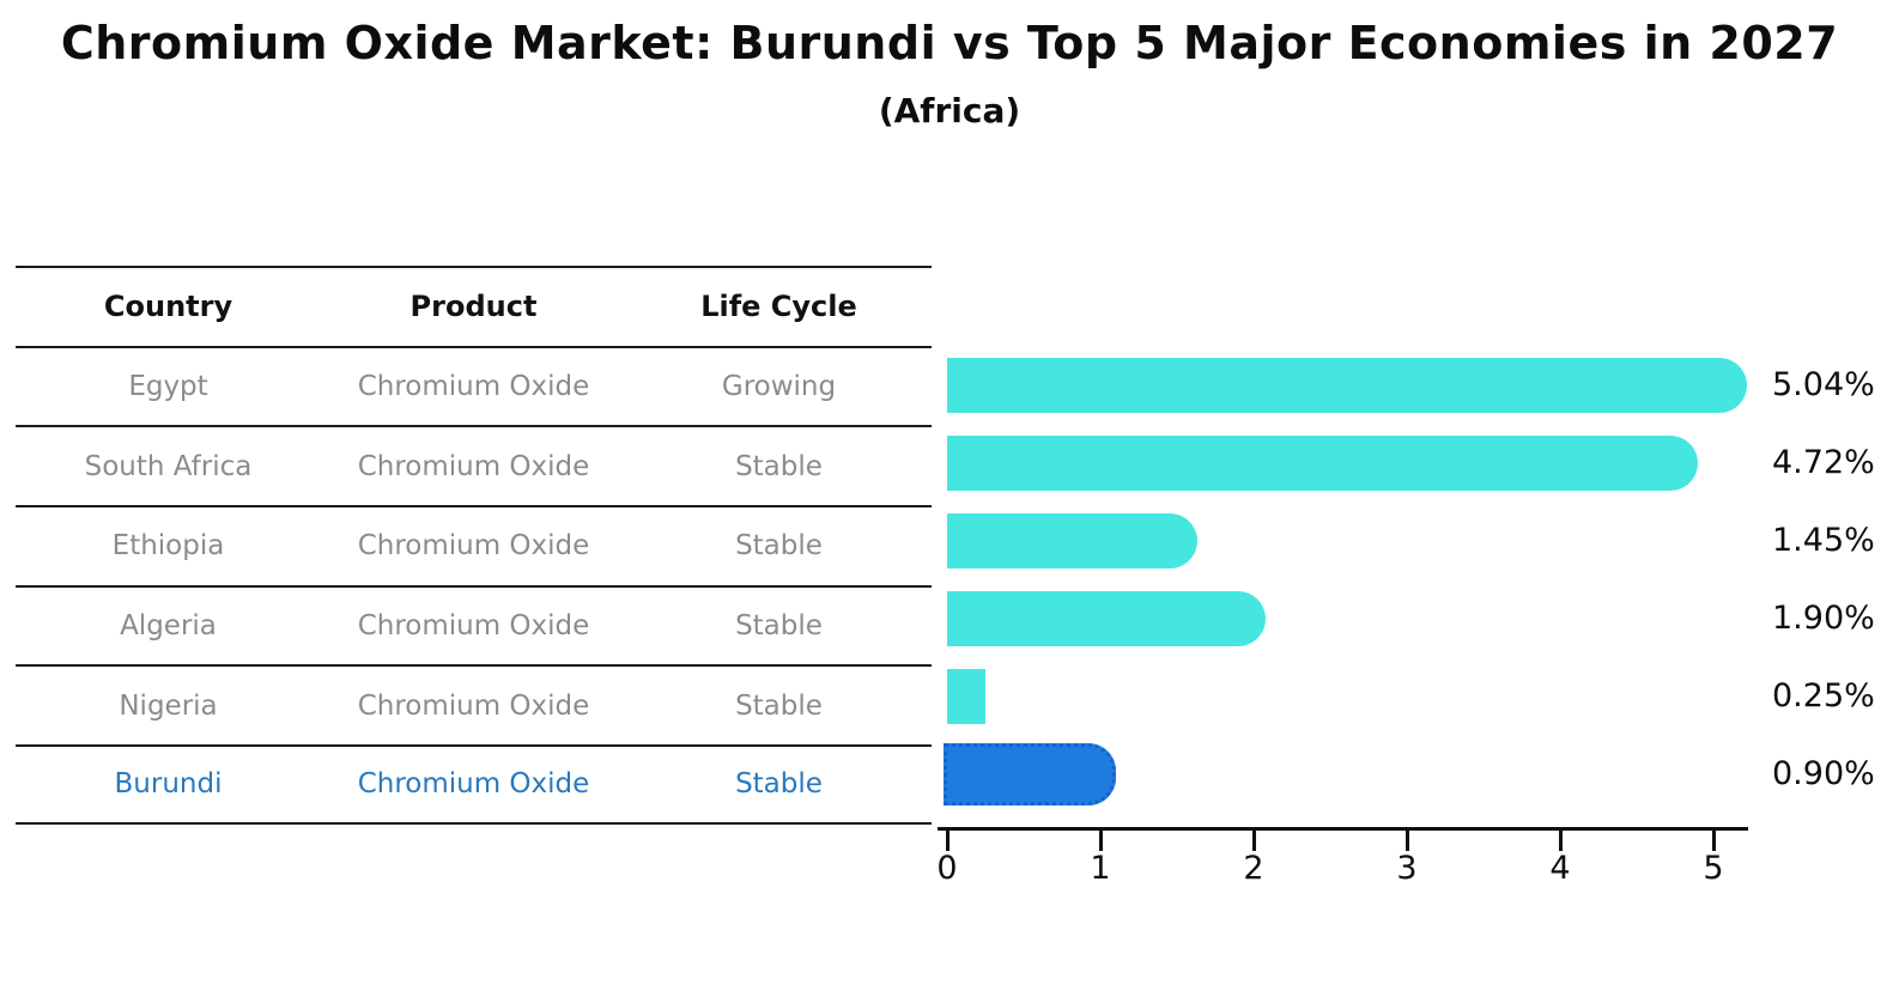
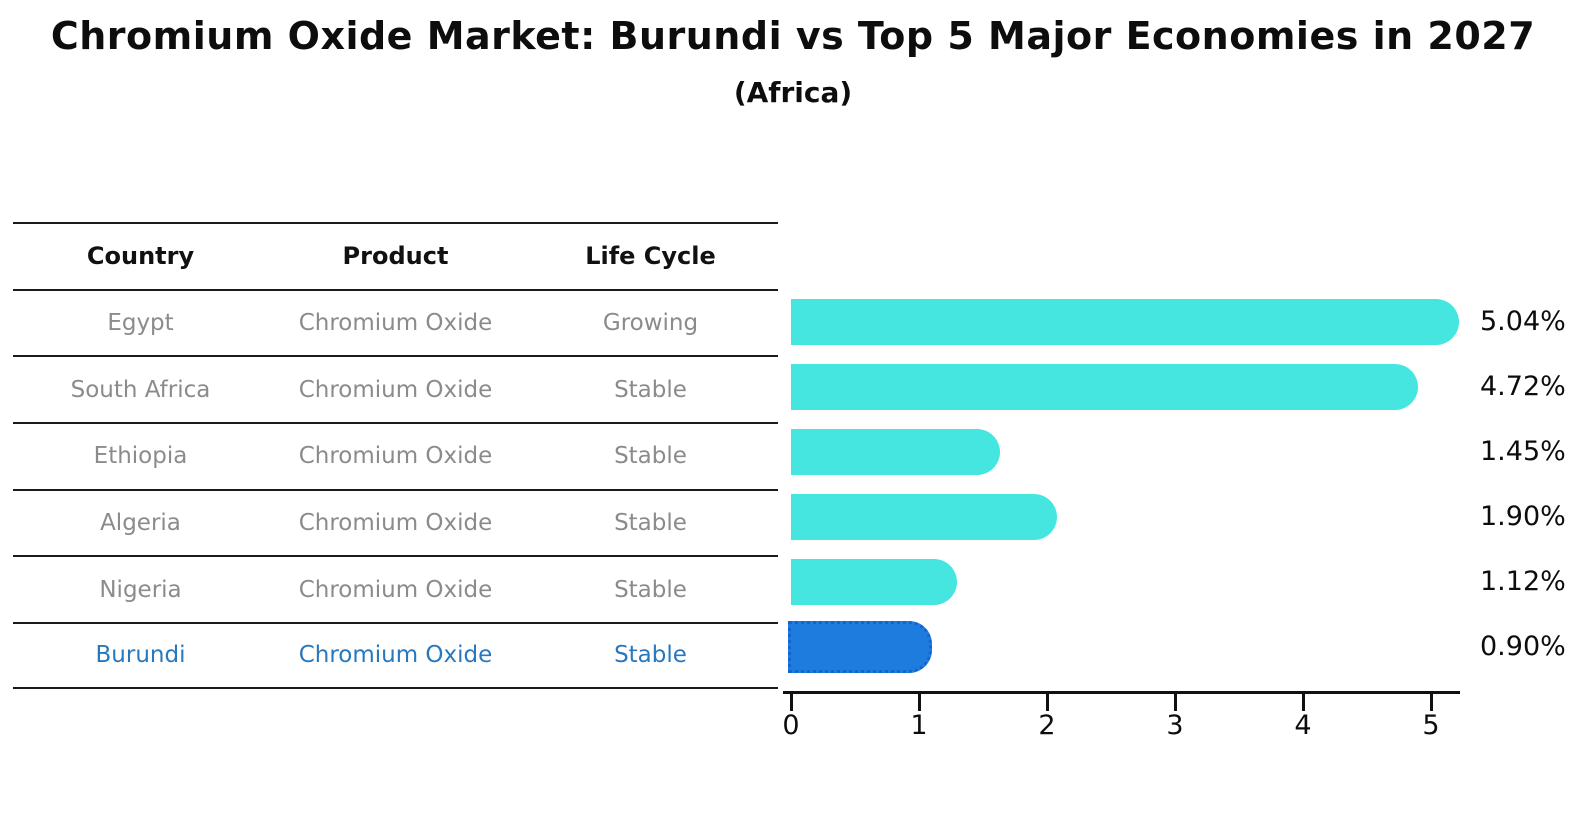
Nigeria: 0.25% -> 1.12%
